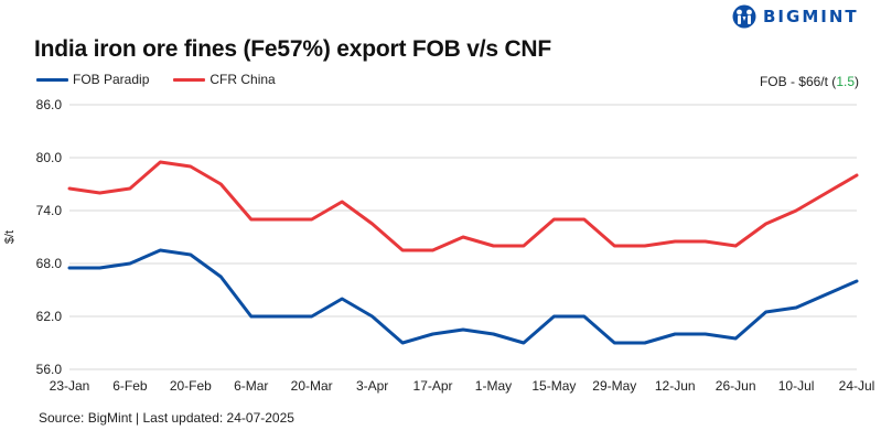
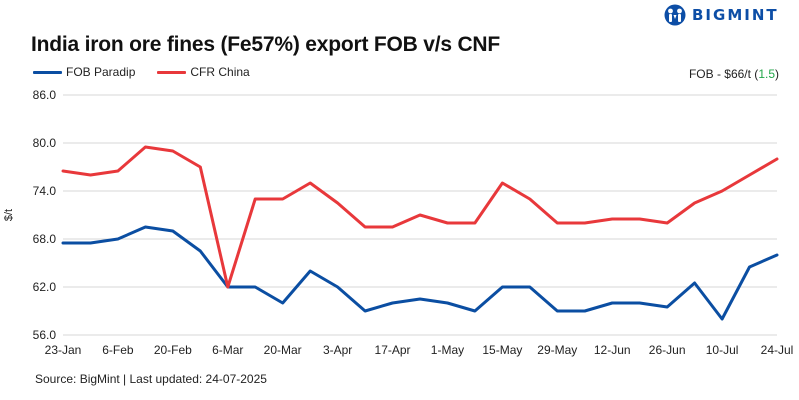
CFR China/6-Mar: 73 -> 62
FOB Paradip/20-Mar: 62 -> 60
CFR China/15-May: 73 -> 75
FOB Paradip/10-Jul: 63 -> 58
